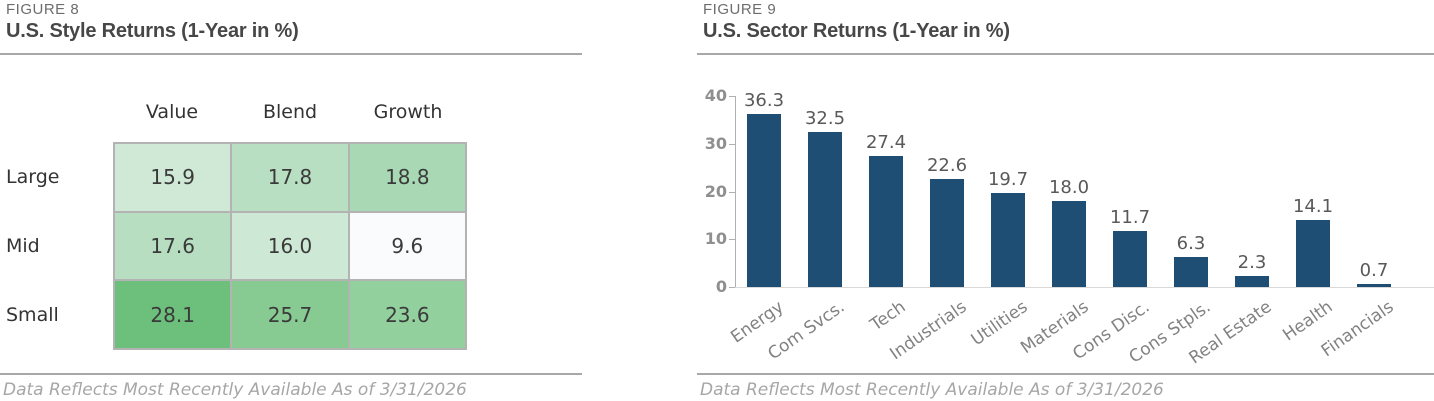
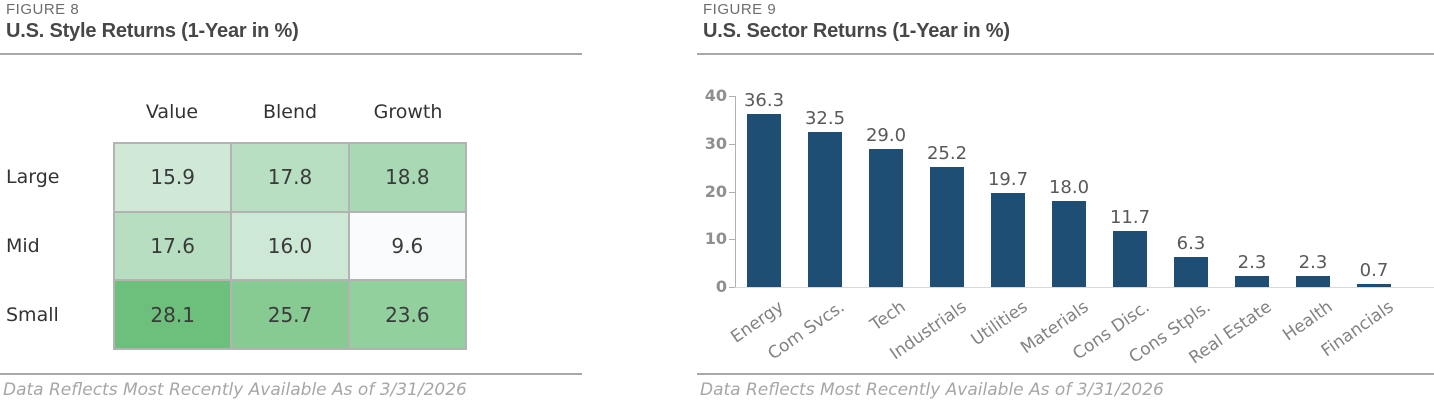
U.S. Sector Returns (1-Year in %)/Tech: 27.4 -> 29.0
U.S. Sector Returns (1-Year in %)/Industrials: 22.6 -> 25.2
U.S. Sector Returns (1-Year in %)/Health: 14.1 -> 2.3
